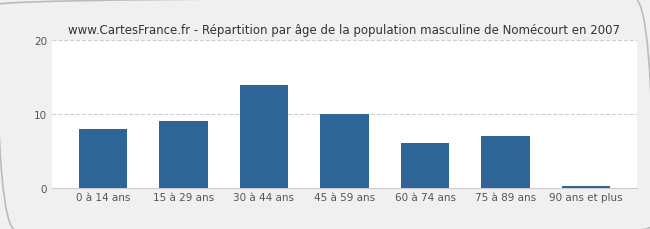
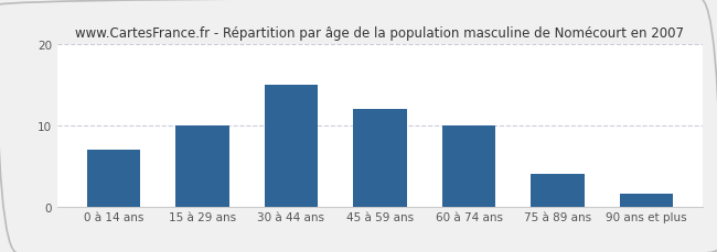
0 à 14 ans: 8.0 -> 7.0
15 à 29 ans: 9.0 -> 10.0
30 à 44 ans: 14.0 -> 15.0
45 à 59 ans: 10.0 -> 12.0
60 à 74 ans: 6.0 -> 10.0
75 à 89 ans: 7.0 -> 4.0
90 ans et plus: 0.2 -> 1.6
